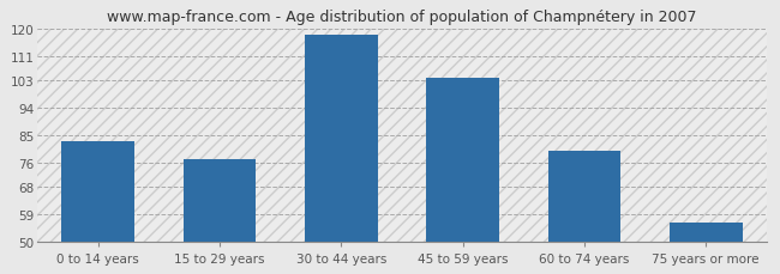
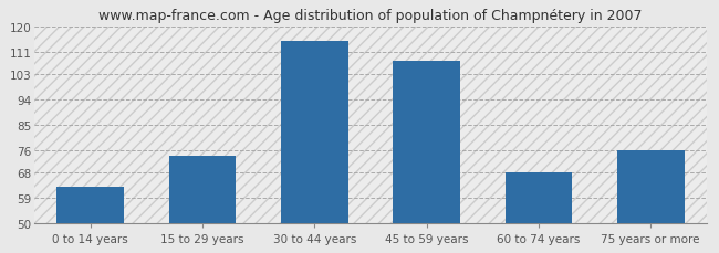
0 to 14 years: 83 -> 63
15 to 29 years: 77 -> 74
30 to 44 years: 118 -> 115
45 to 59 years: 104 -> 108
60 to 74 years: 80 -> 68
75 years or more: 56 -> 76
